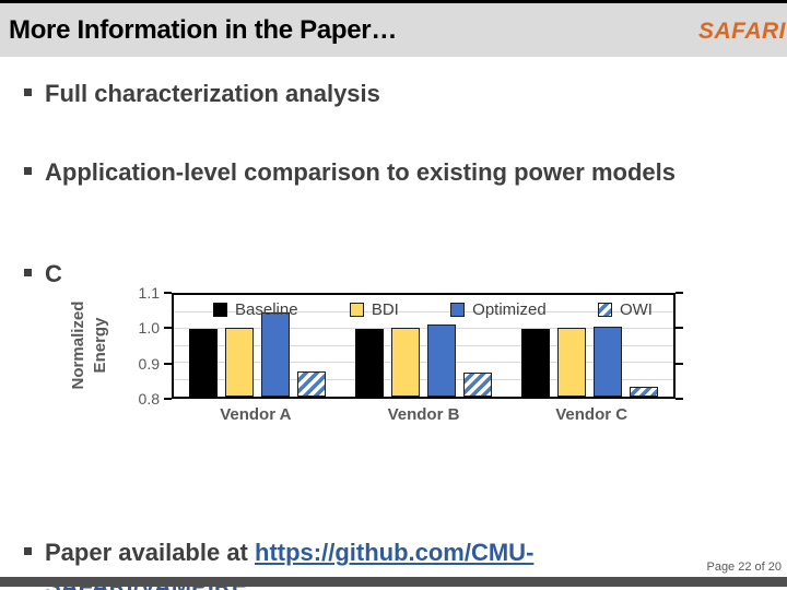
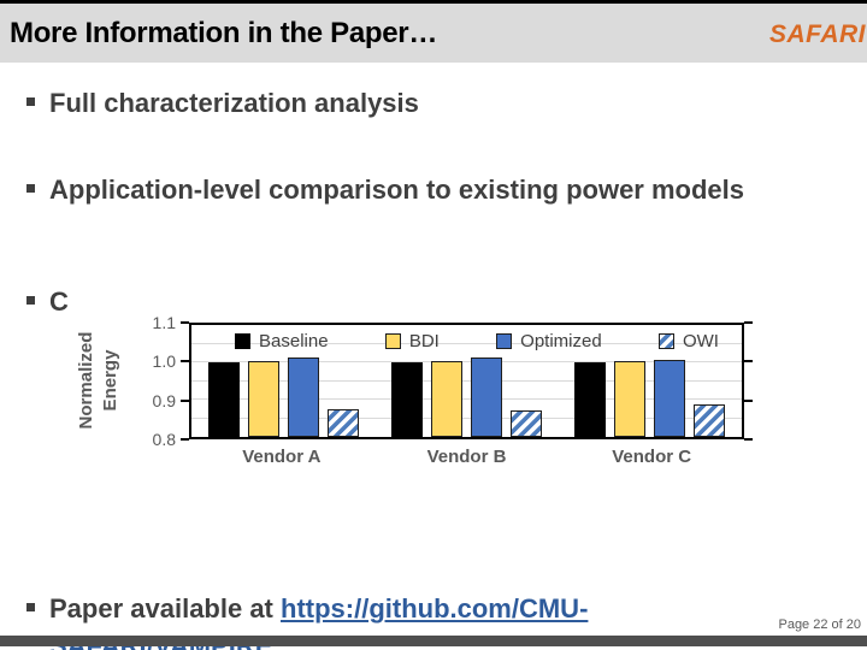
Optimized/Vendor A: 1.05 -> 1.01
OWI/Vendor C: 0.83 -> 0.89
